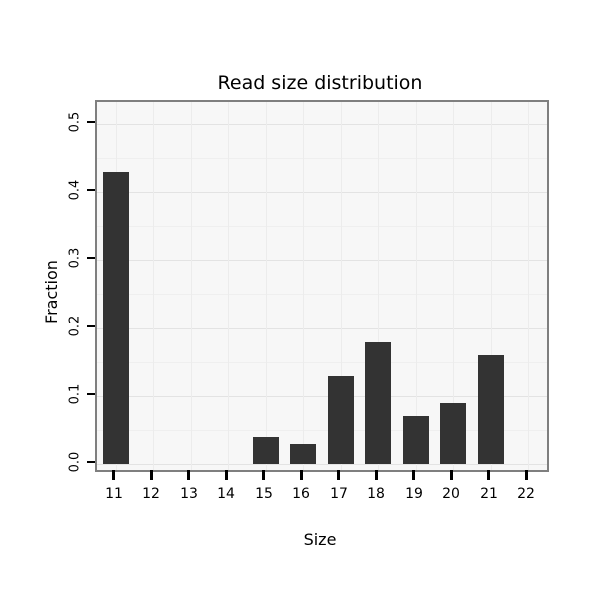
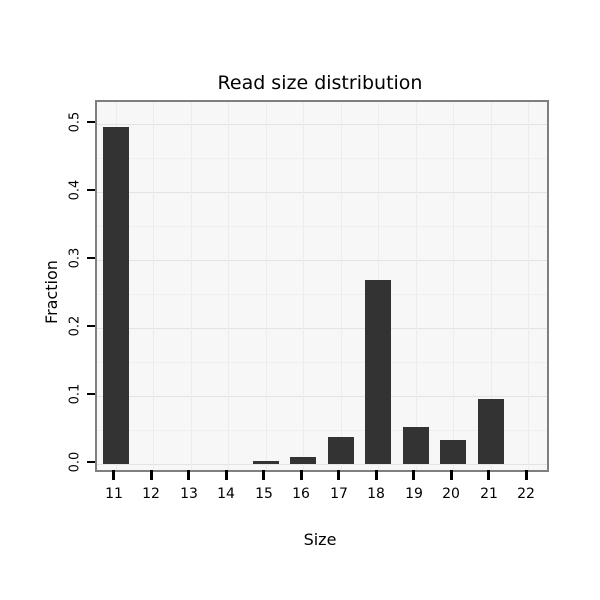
11: 0.43 -> 0.49
15: 0.04 -> 0.01
16: 0.03 -> 0.01
17: 0.13 -> 0.04
18: 0.18 -> 0.27
19: 0.07 -> 0.06
20: 0.09 -> 0.04
21: 0.16 -> 0.10
